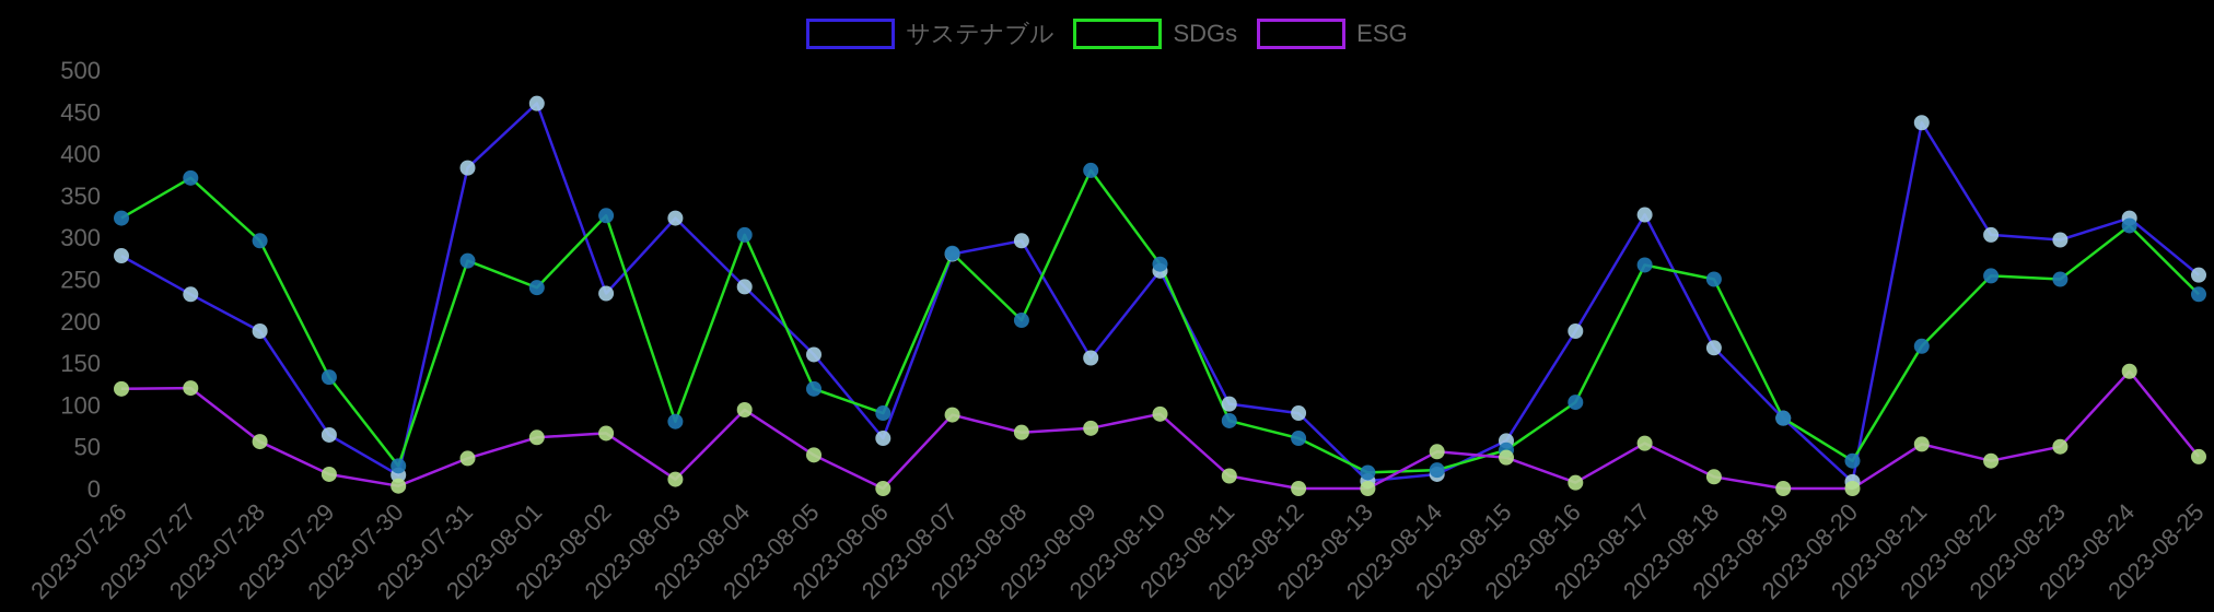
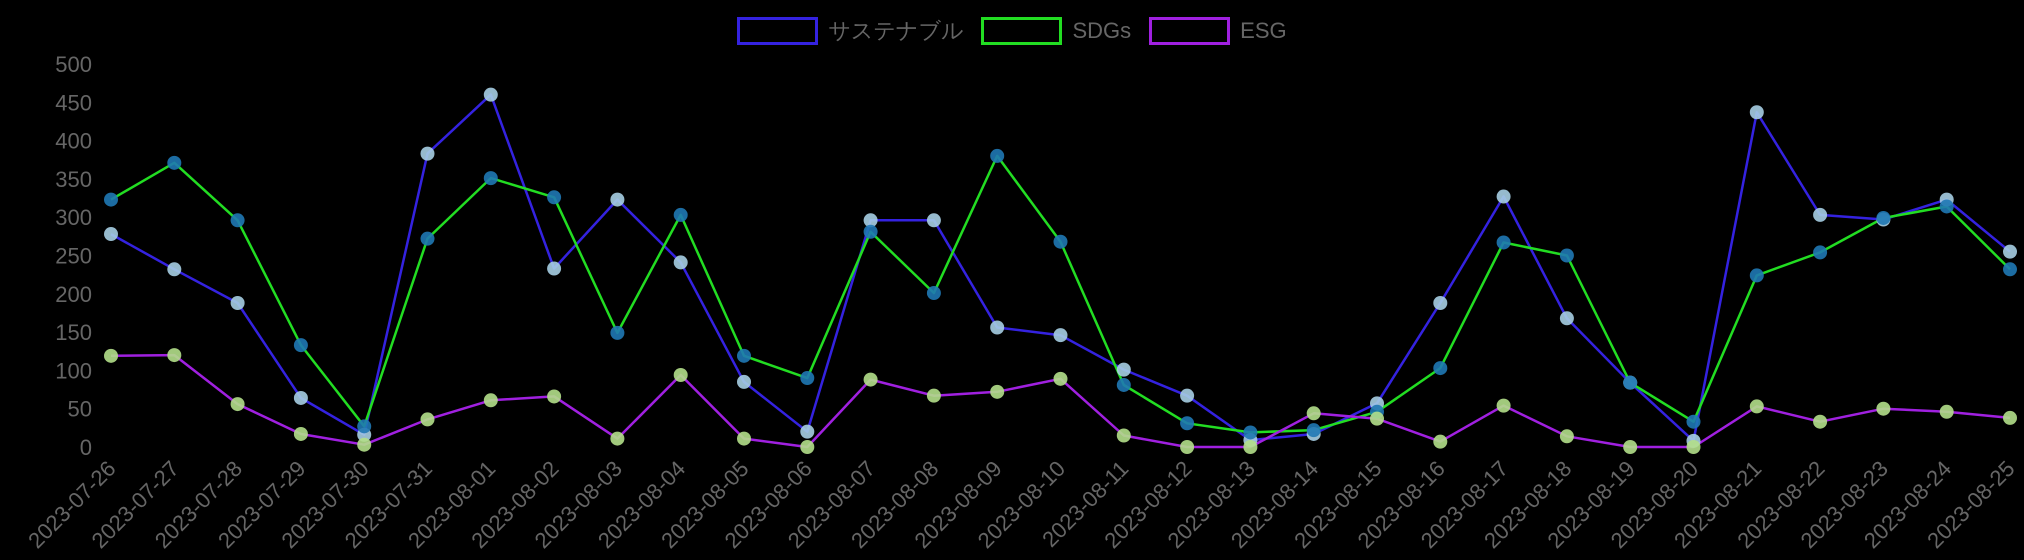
SDGs/2023-08-01: 240 -> 350
SDGs/2023-08-03: 80 -> 150
サステナブル/2023-08-05: 160 -> 80
ESG/2023-08-05: 40 -> 10
サステナブル/2023-08-06: 60 -> 20
サステナブル/2023-08-07: 280 -> 300
サステナブル/2023-08-10: 260 -> 150
サステナブル/2023-08-12: 90 -> 70
SDGs/2023-08-12: 60 -> 30
SDGs/2023-08-21: 170 -> 220
SDGs/2023-08-23: 250 -> 300
ESG/2023-08-24: 140 -> 50
